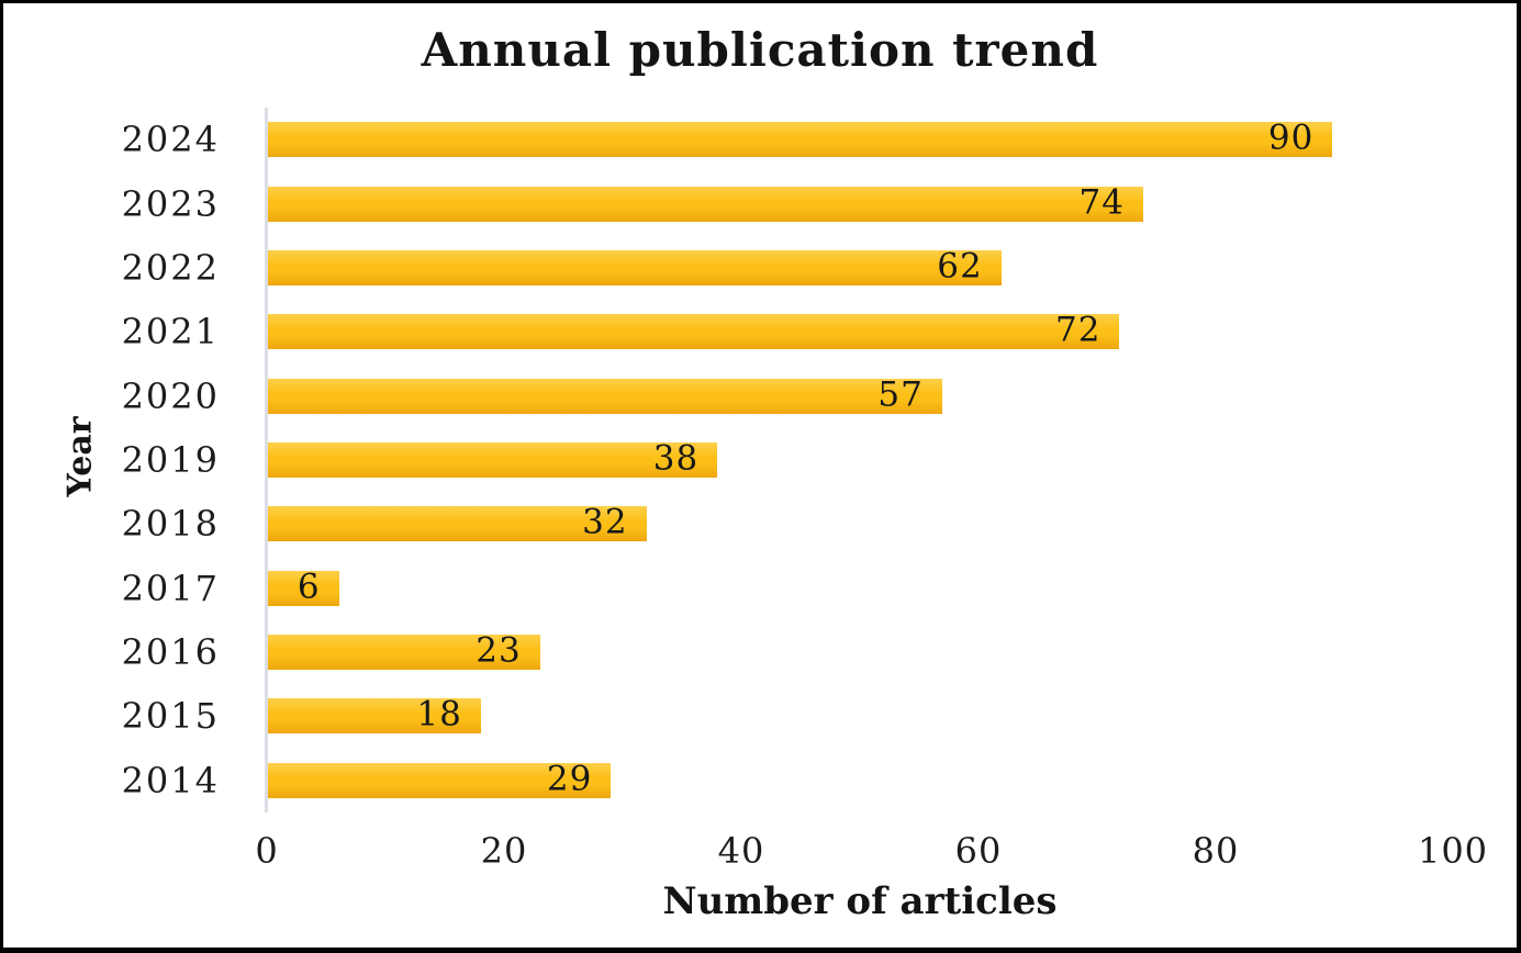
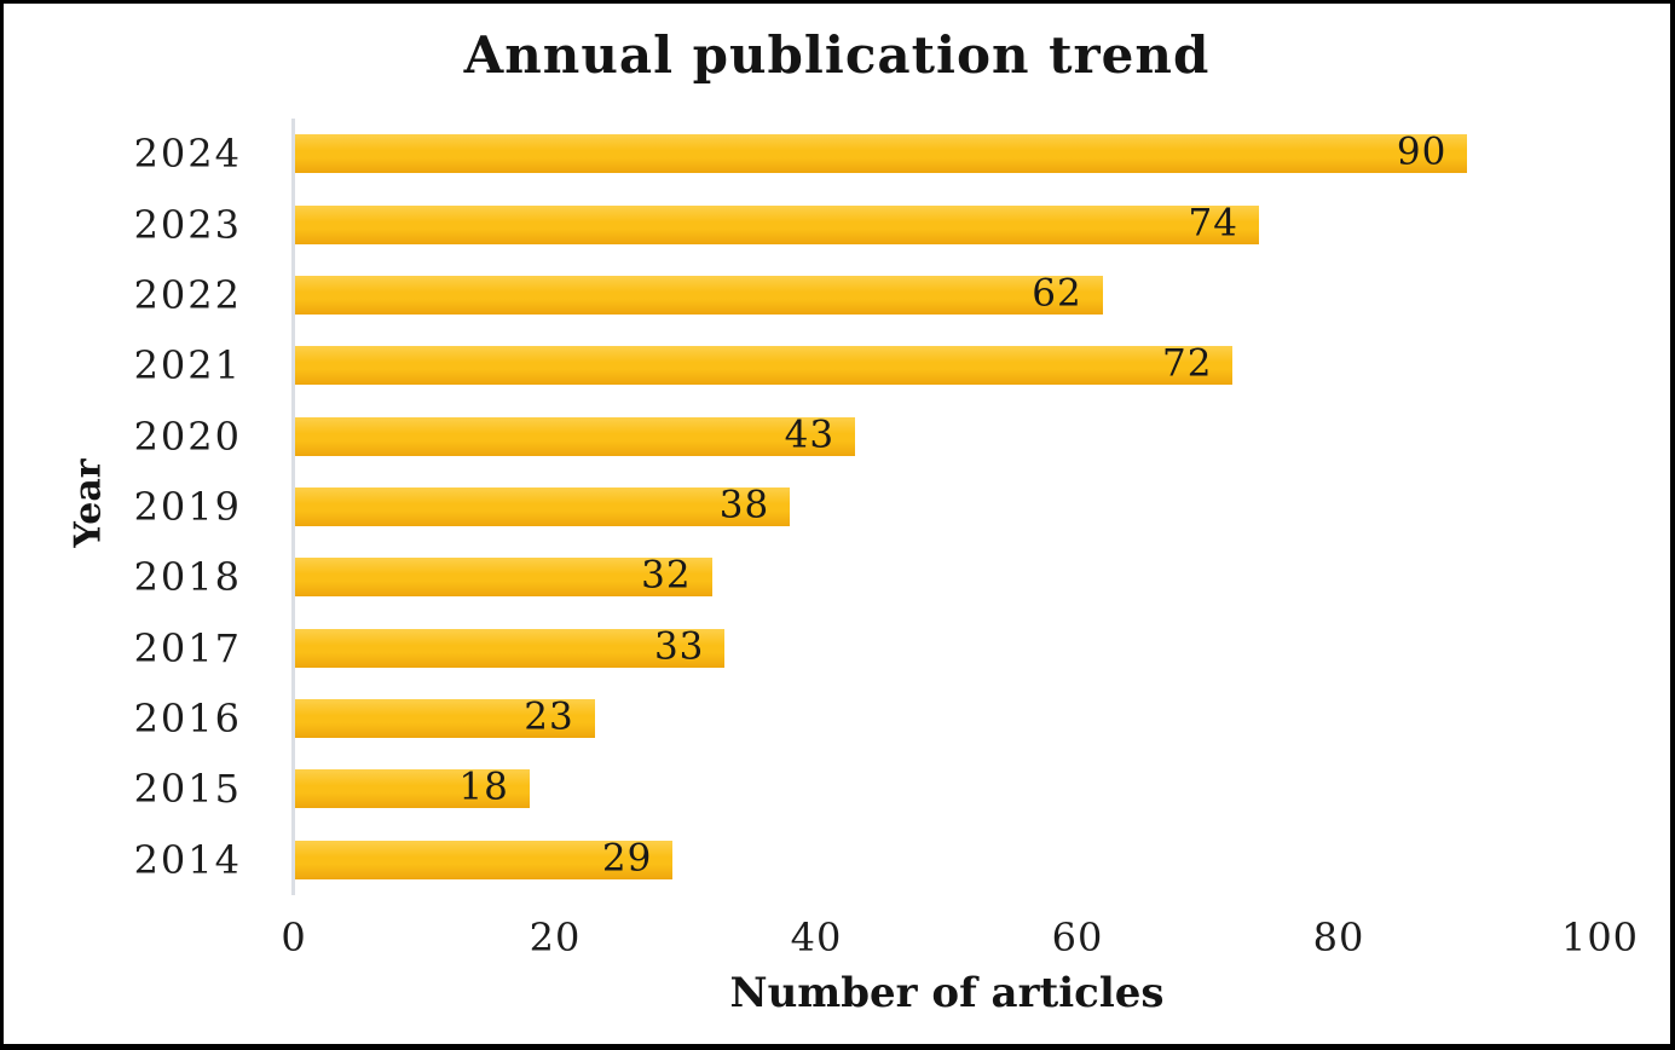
2020: 57 -> 43
2017: 6 -> 33
